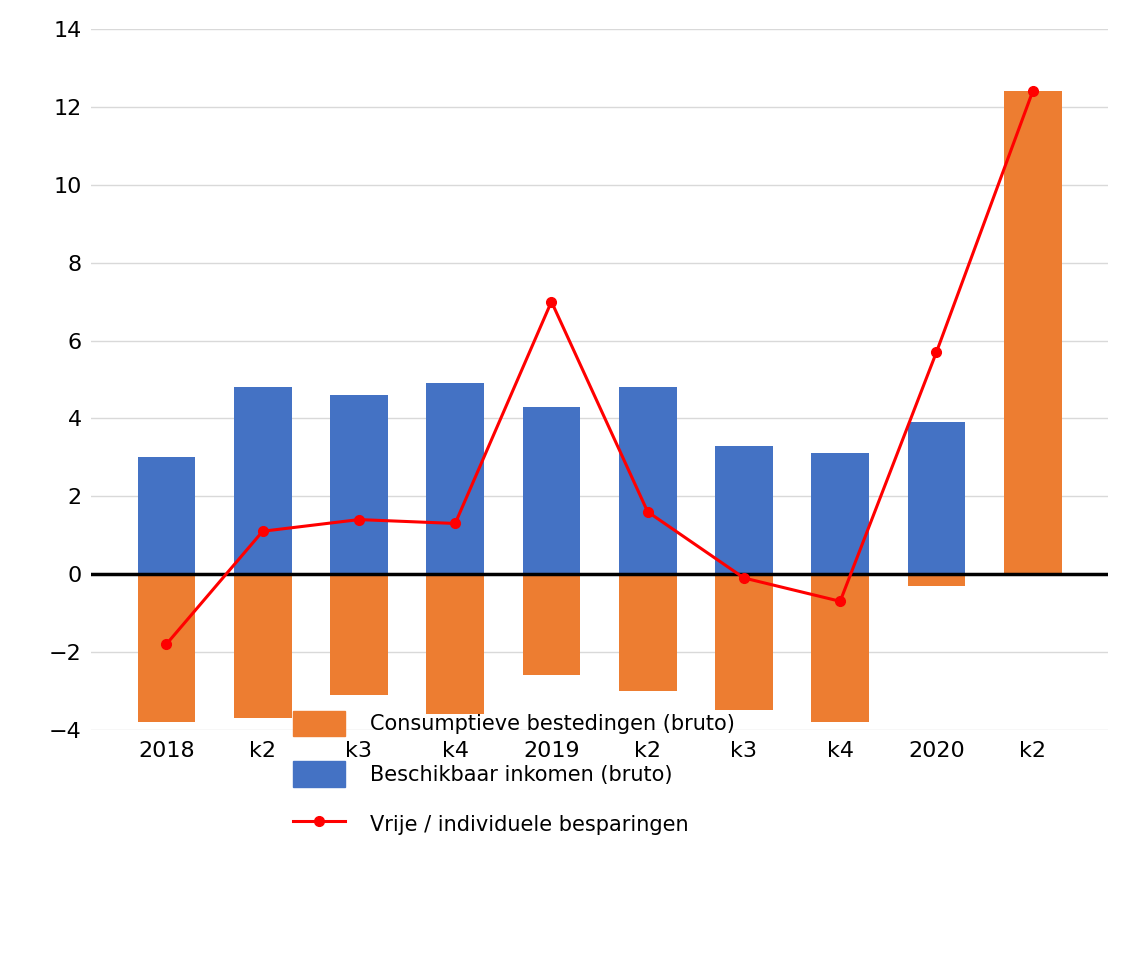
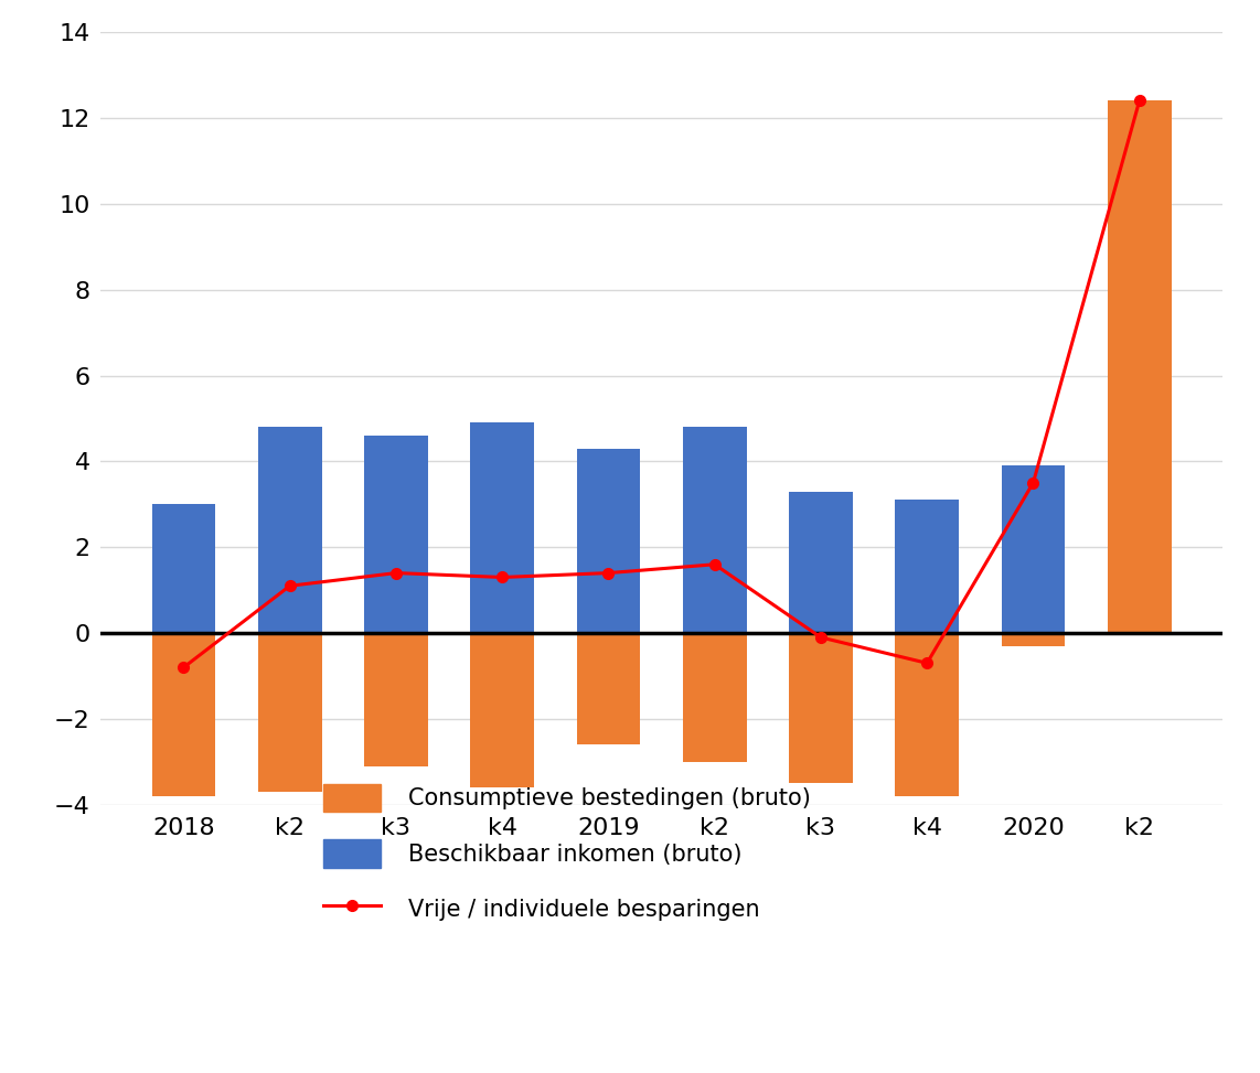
Vrije / individuele besparingen/2018: -1.8 -> -0.8
Vrije / individuele besparingen/2019: 7.0 -> 1.4
Vrije / individuele besparingen/2020: 5.7 -> 3.5
